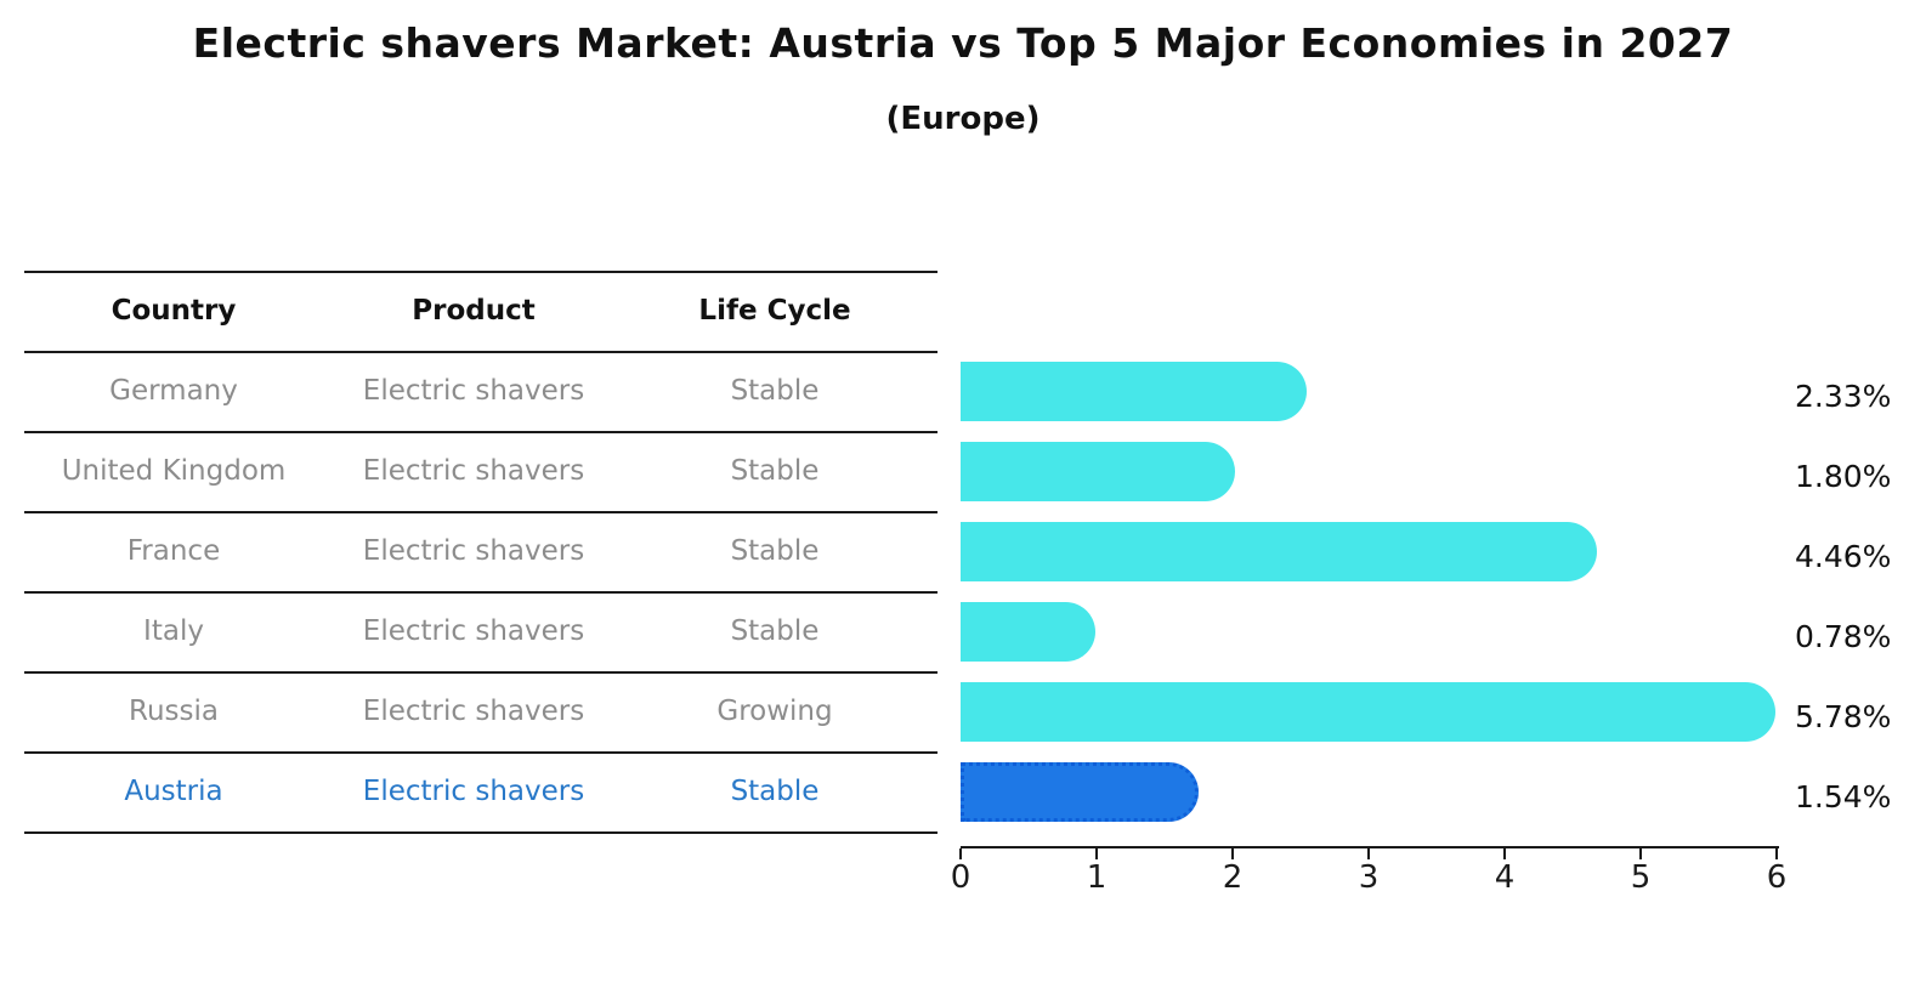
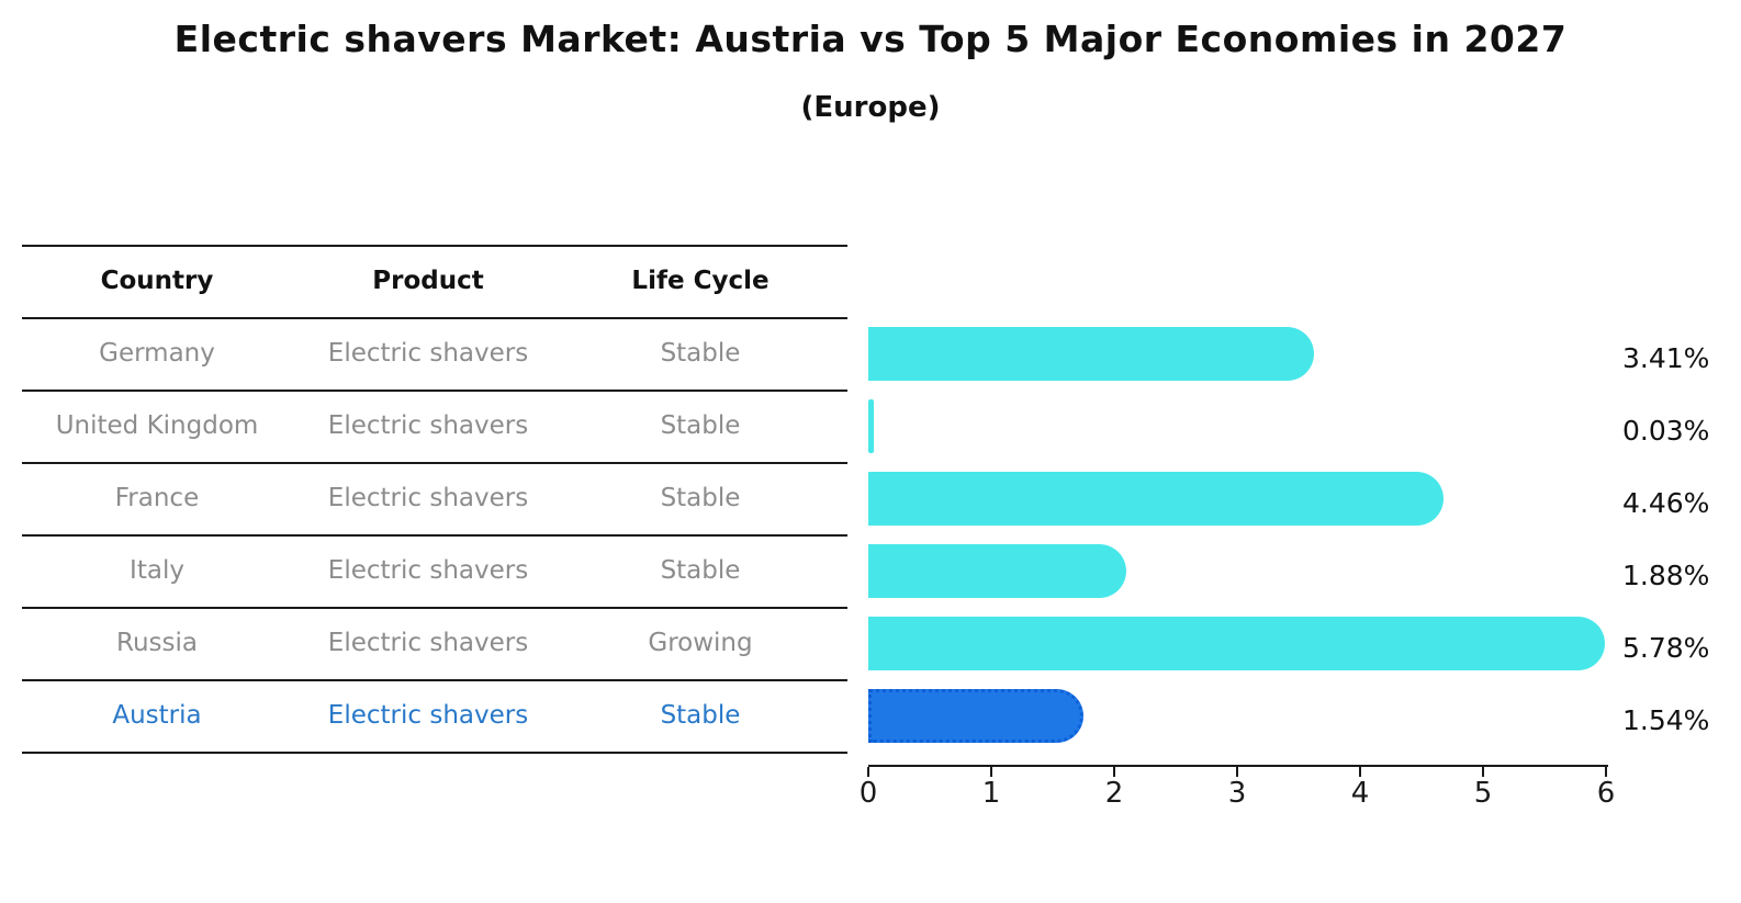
Germany: 2.33% -> 3.41%
United Kingdom: 1.80% -> 0.03%
Italy: 0.78% -> 1.88%
